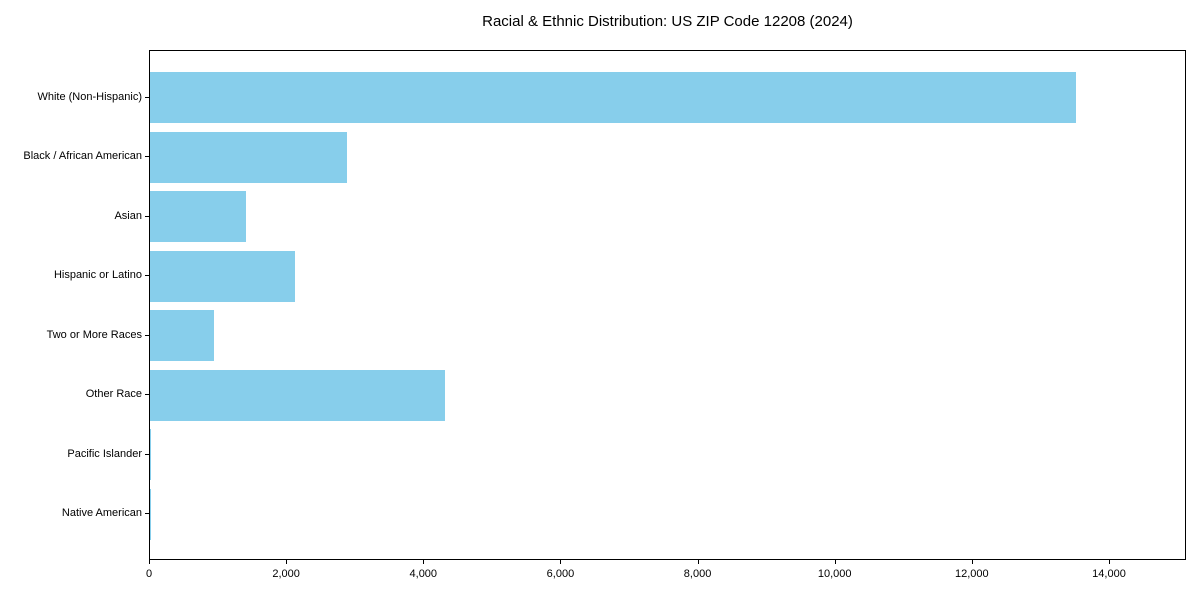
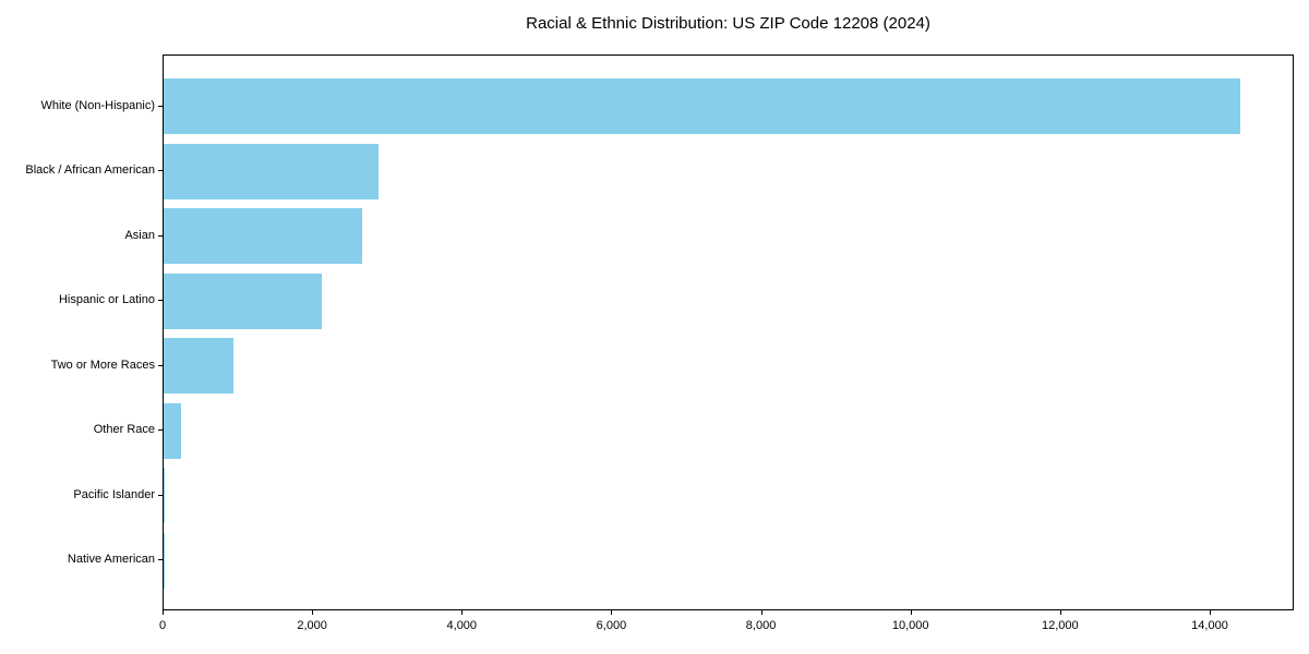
White (Non-Hispanic): 13500 -> 14400
Asian: 1400 -> 2700
Other Race: 4300 -> 200
